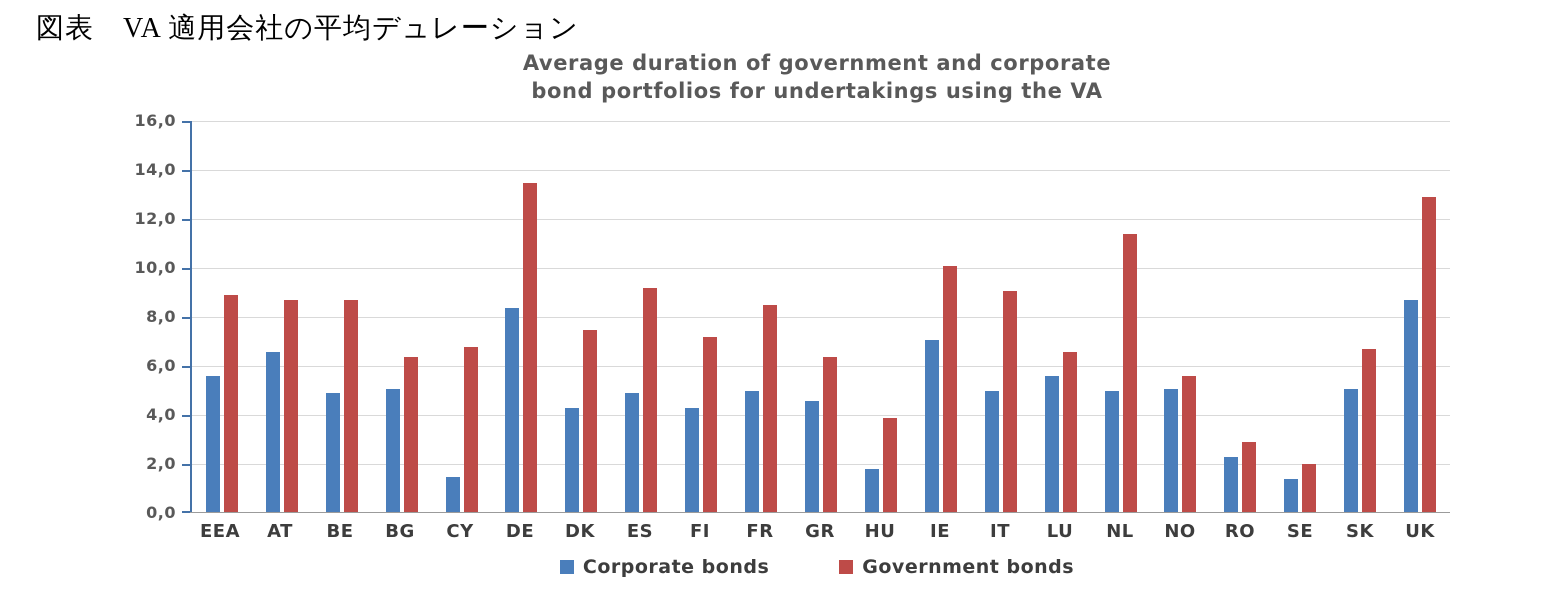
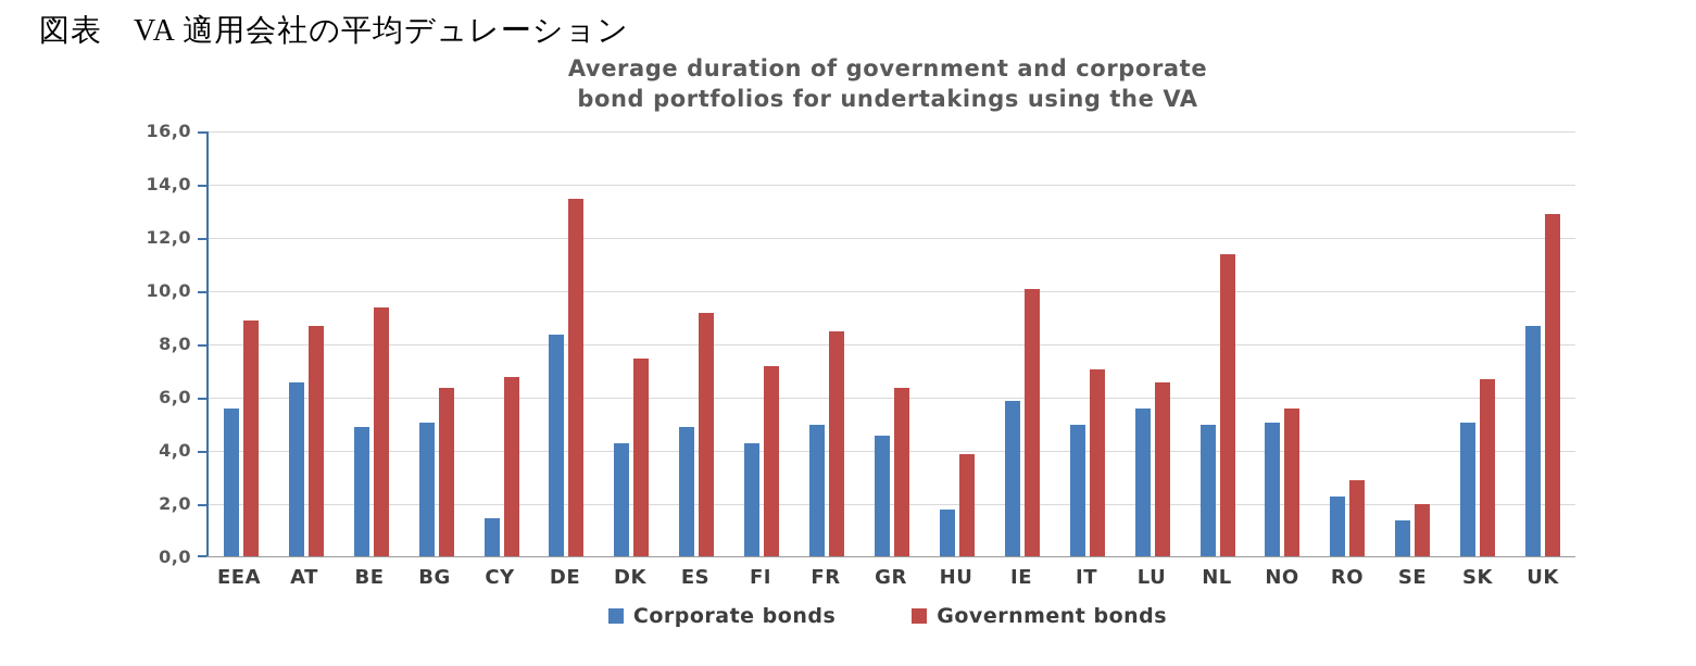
Government bonds/BE: 8,7 -> 9,4
Corporate bonds/IE: 7,1 -> 5,9
Government bonds/IT: 9,1 -> 7,1
